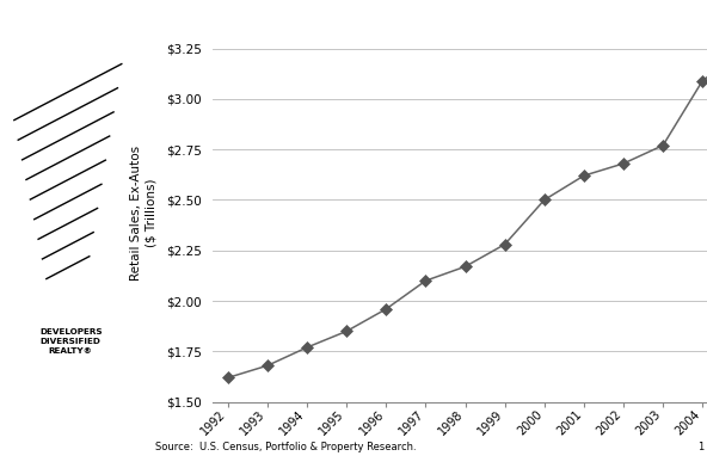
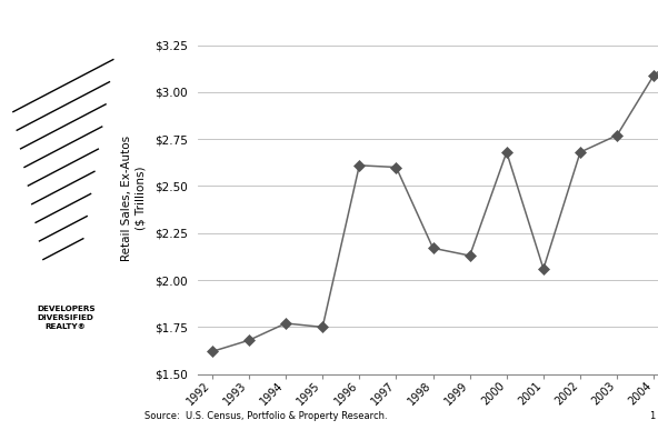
1995: $1.85 -> $1.75
1996: $1.96 -> $2.61
1997: $2.10 -> $2.60
1999: $2.28 -> $2.13
2000: $2.50 -> $2.68
2001: $2.62 -> $2.06
